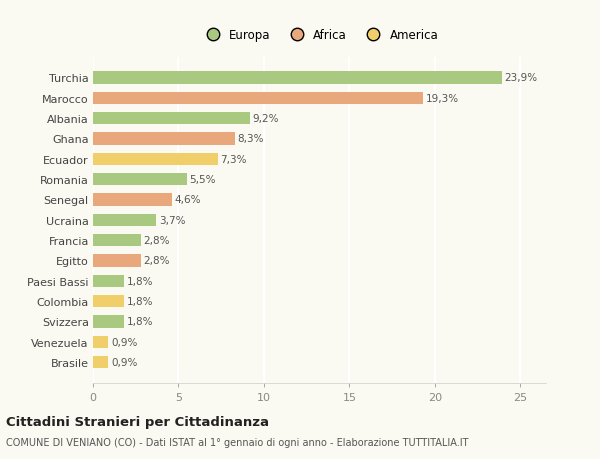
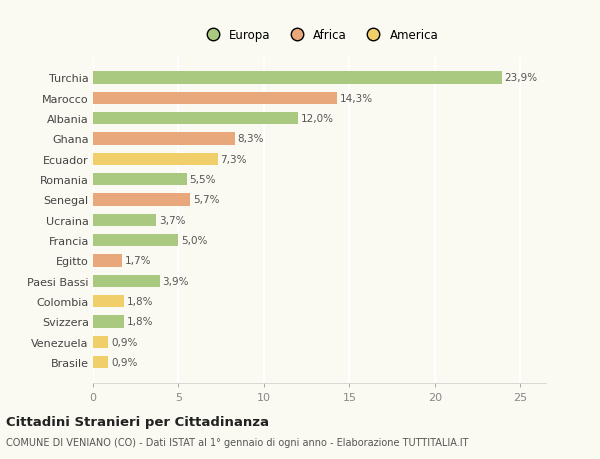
Marocco: 19,3% -> 14,3%
Albania: 9,2% -> 12,0%
Senegal: 4,6% -> 5,7%
Francia: 2,8% -> 5,0%
Egitto: 2,8% -> 1,7%
Paesi Bassi: 1,8% -> 3,9%
